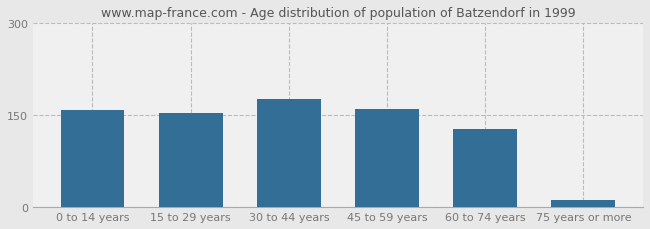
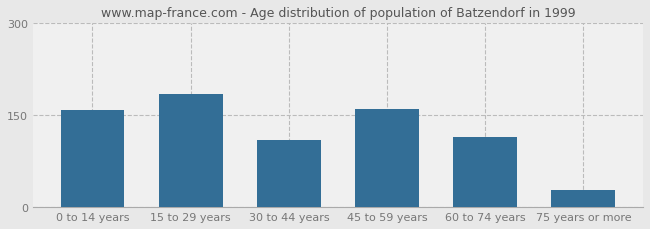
15 to 29 years: 153 -> 184
30 to 44 years: 176 -> 110
60 to 74 years: 128 -> 114
75 years or more: 12 -> 28
